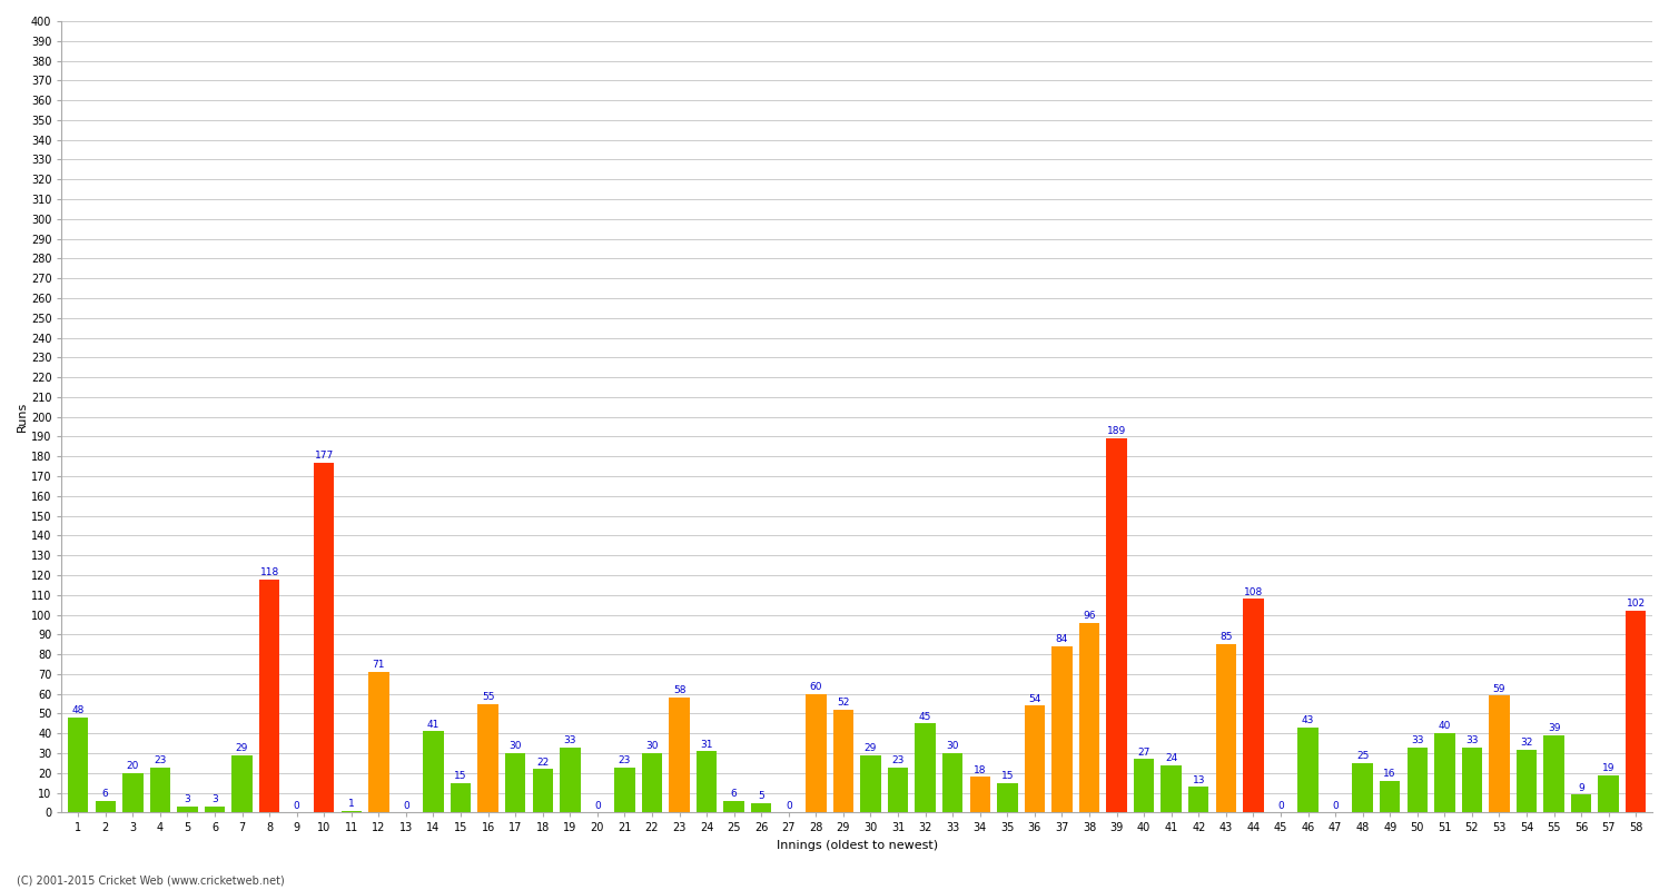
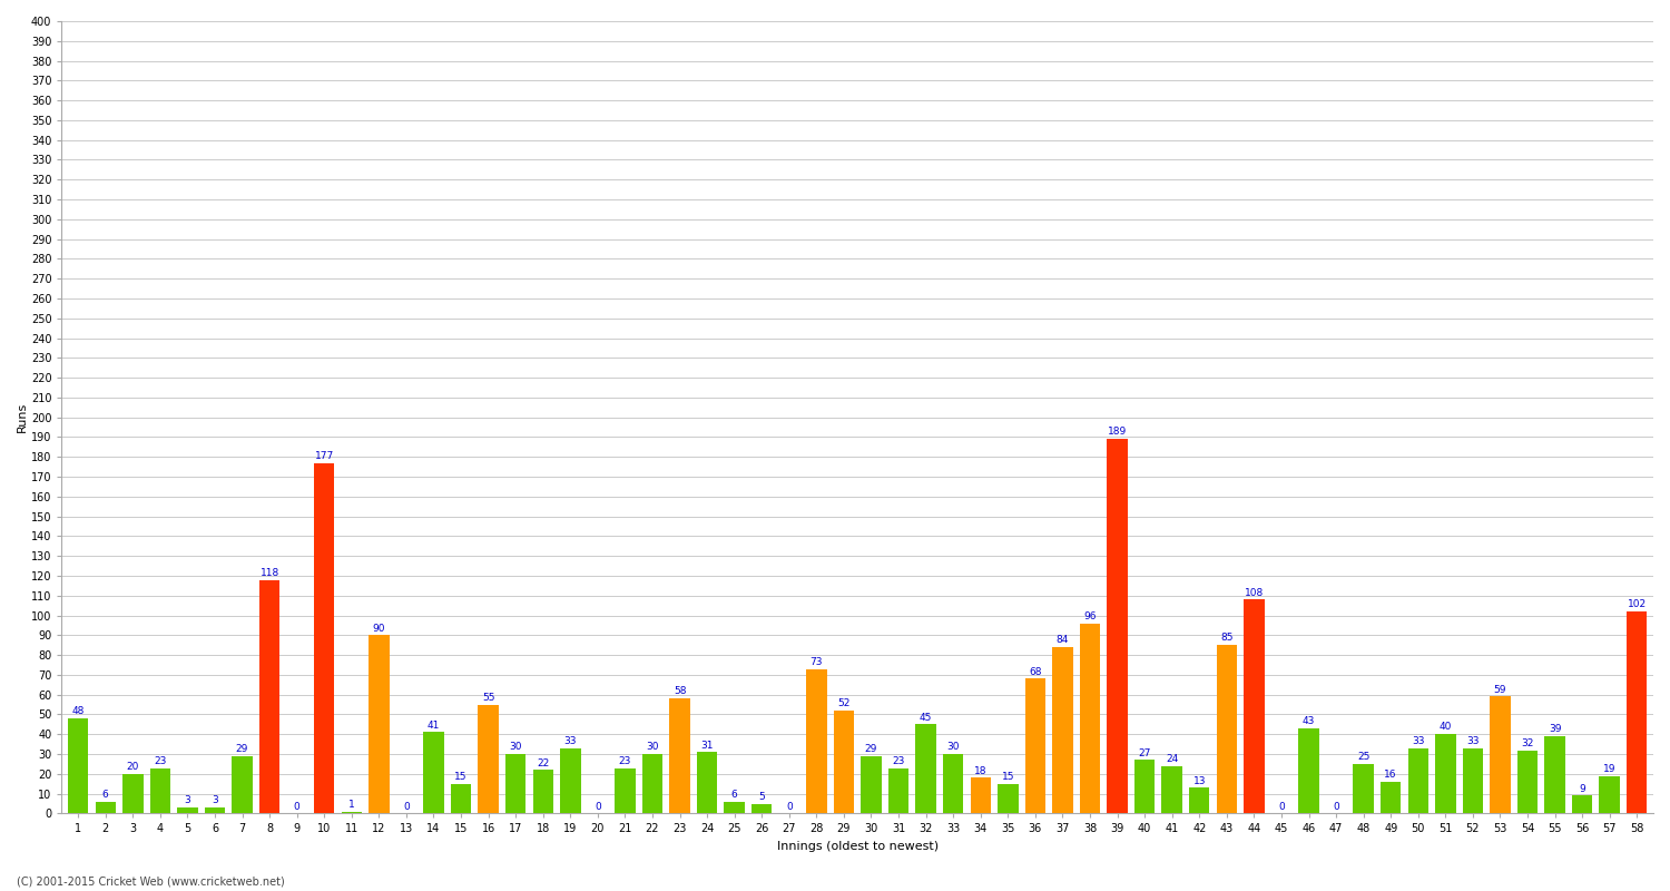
12: 71 -> 90
28: 60 -> 73
36: 54 -> 68
